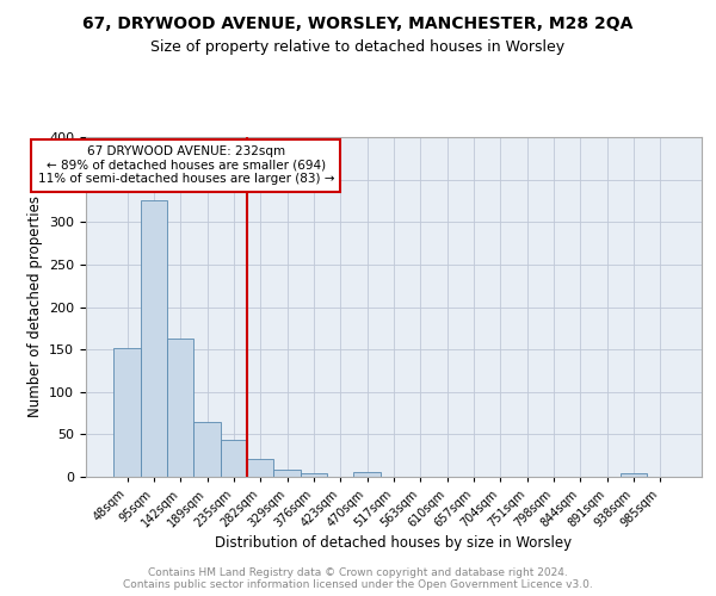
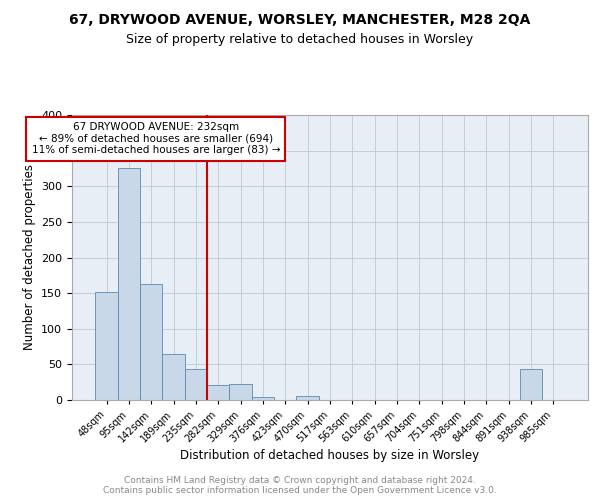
329sqm: 9 -> 22
938sqm: 4 -> 44
